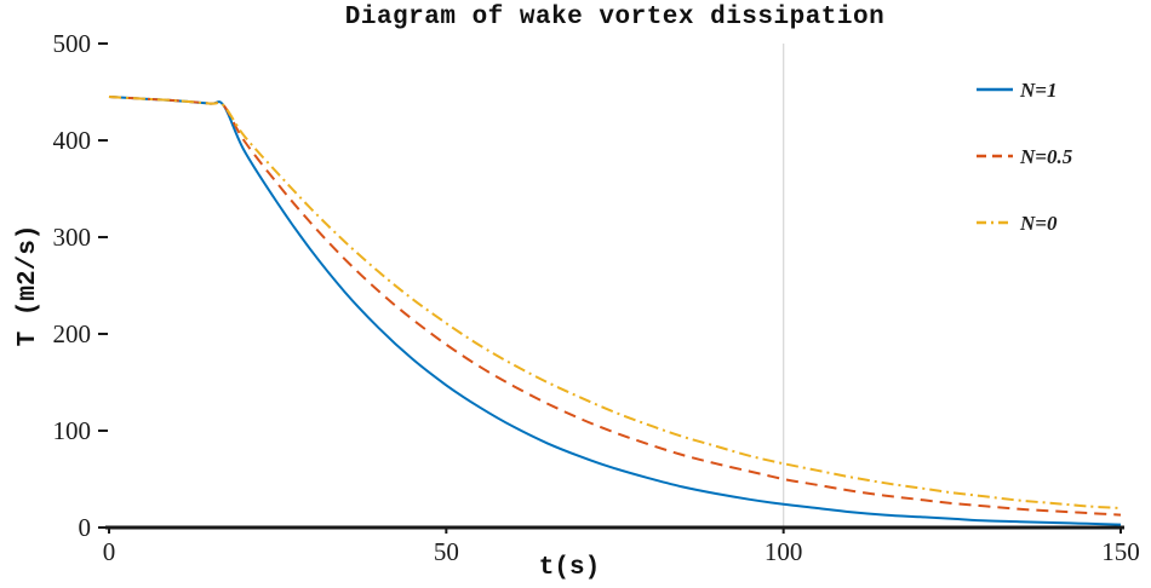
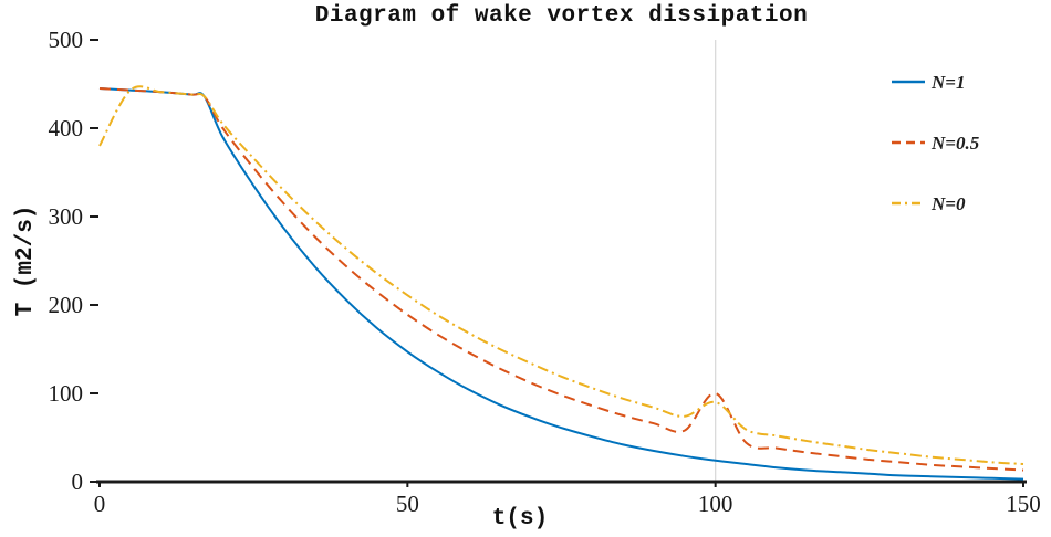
N=0/0: 440 -> 380
N=0.5/100: 50 -> 100
N=0/100: 70 -> 90
